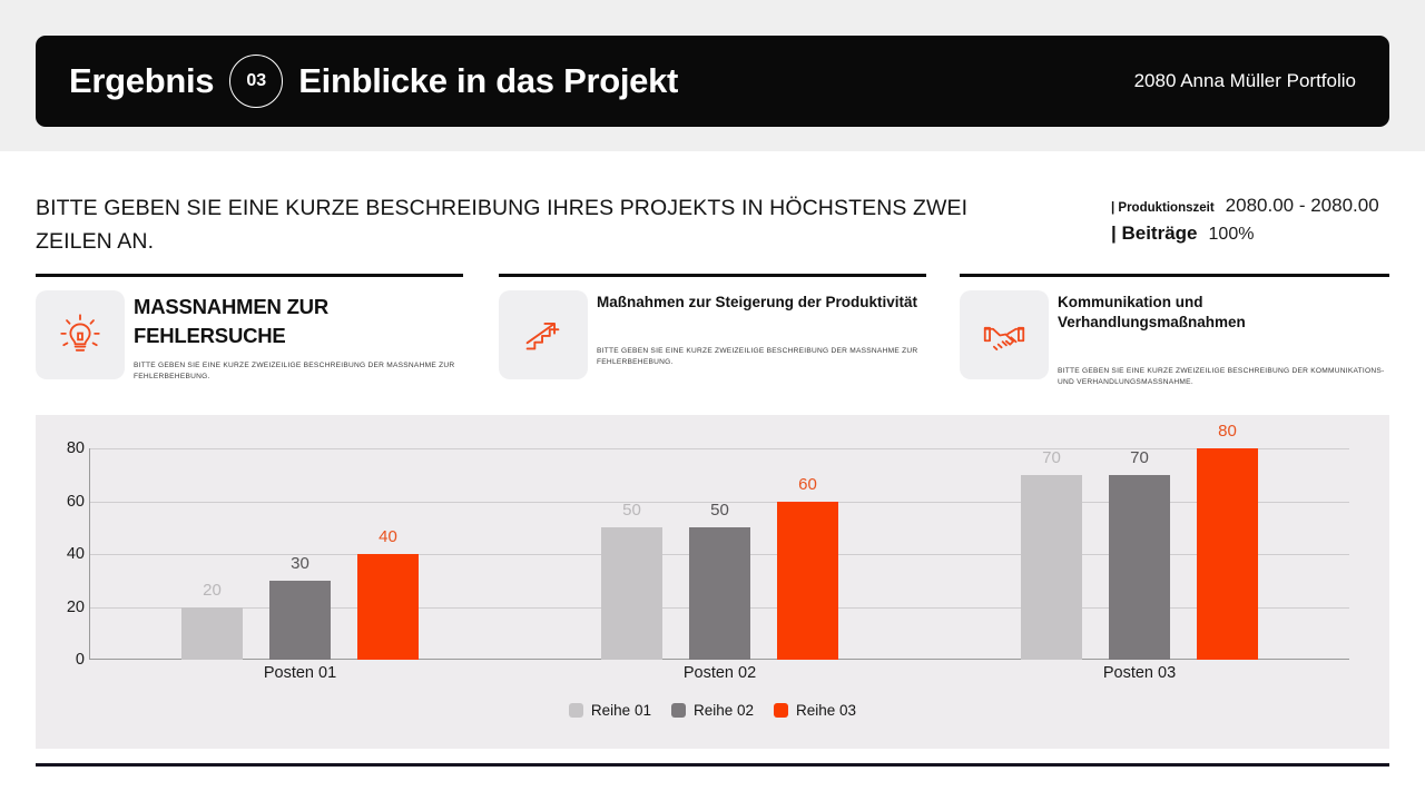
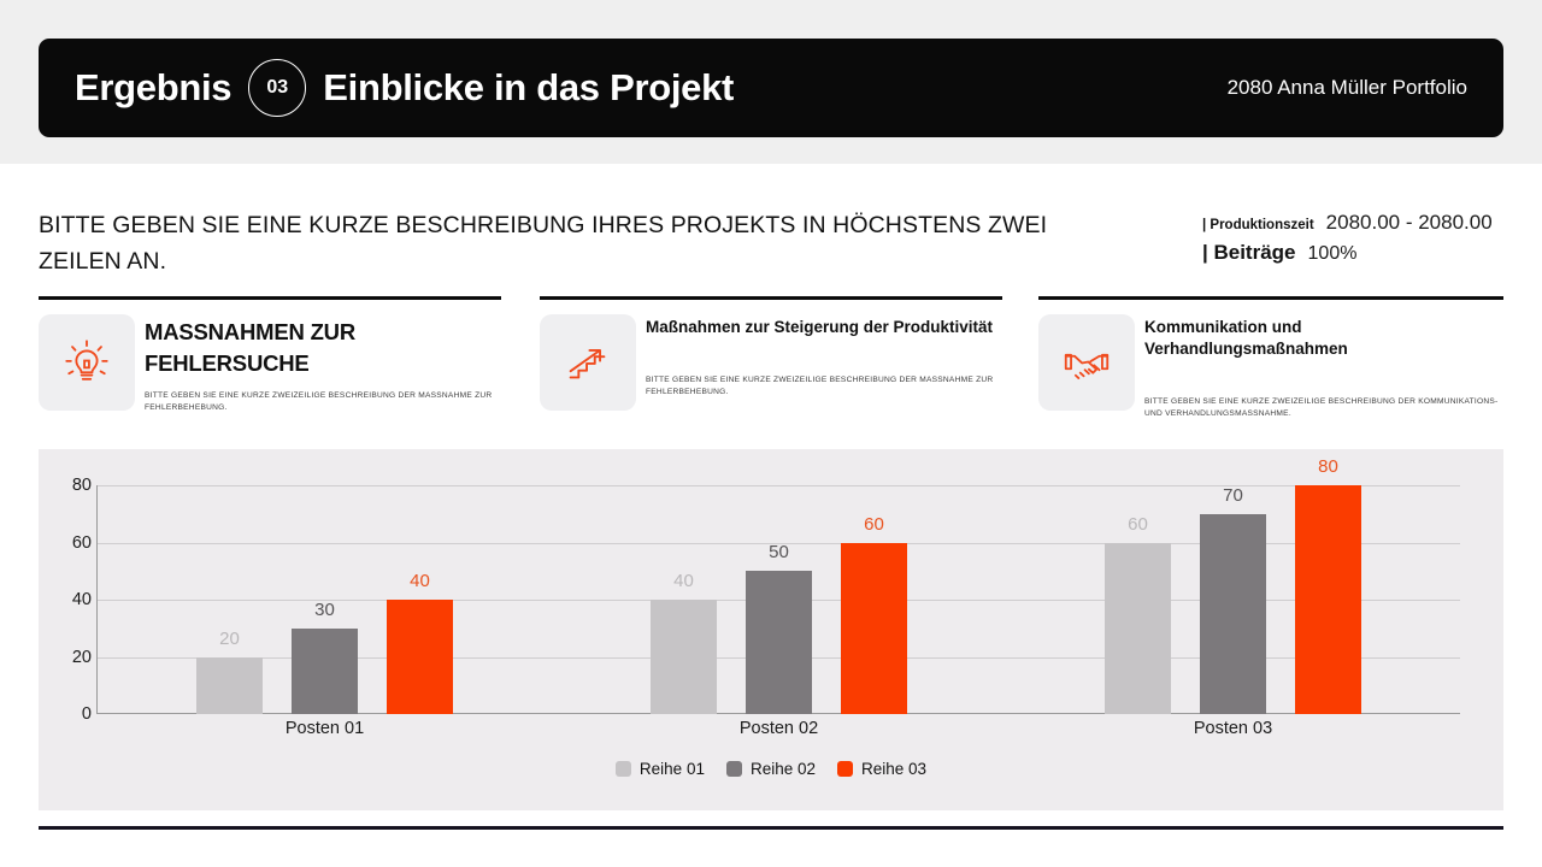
Reihe 01/Posten 02: 50 -> 40
Reihe 01/Posten 03: 70 -> 60
